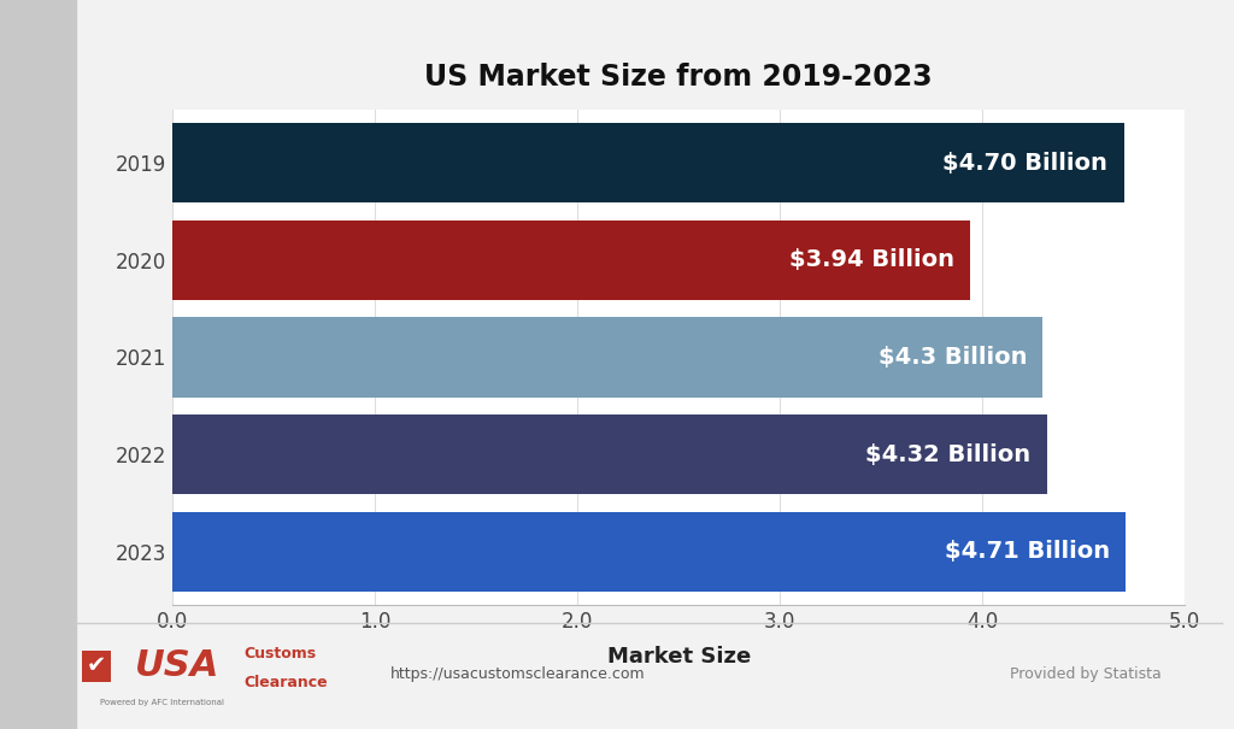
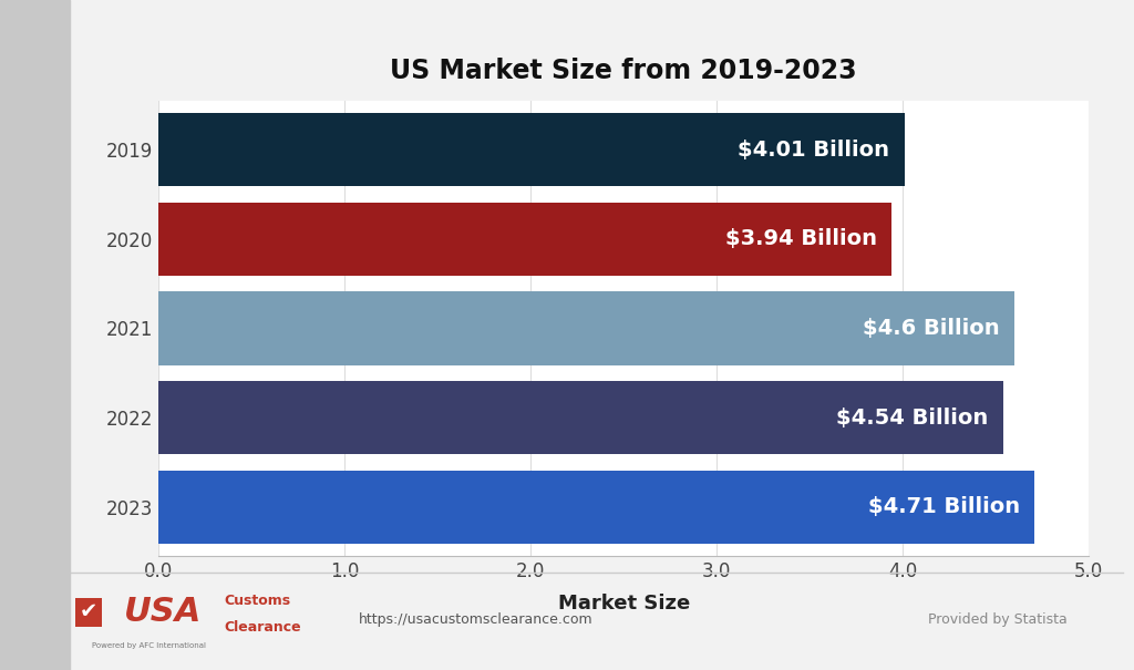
2019: $4.70 -> $4.01
2021: $4.3 -> $4.6
2022: $4.32 -> $4.54
